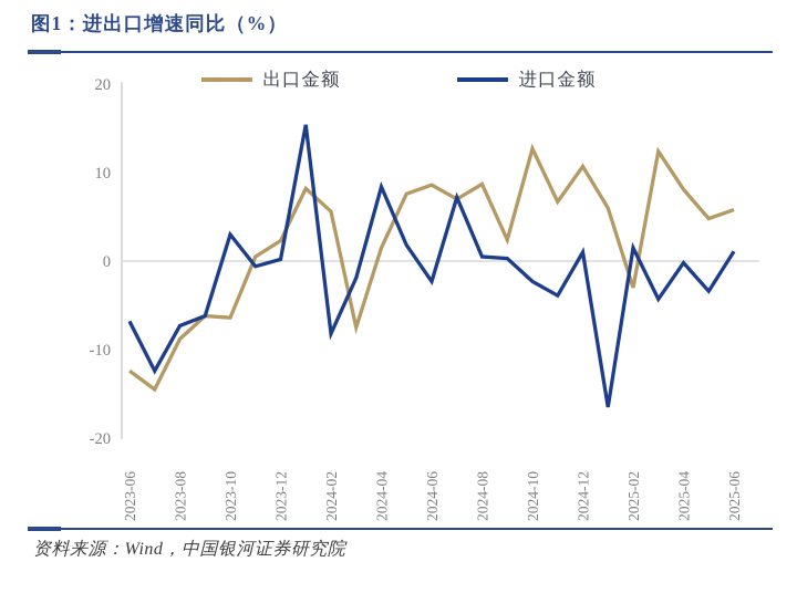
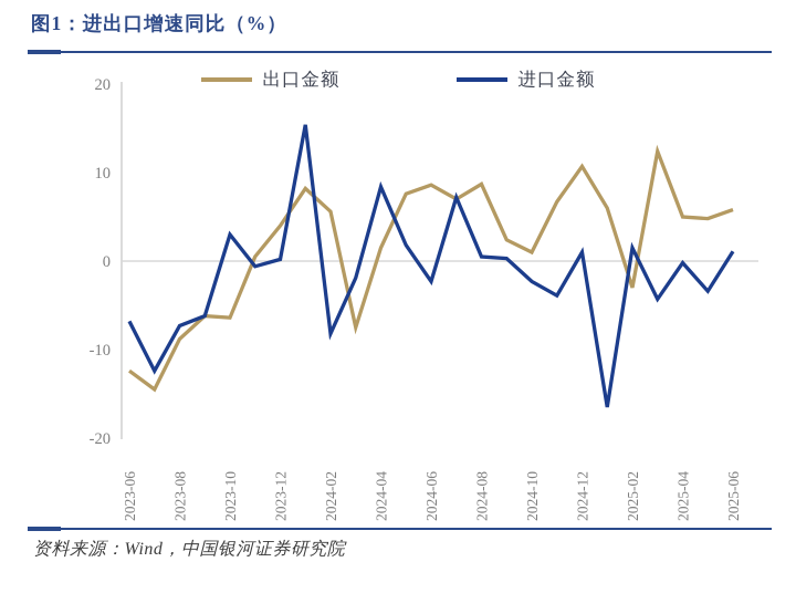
出口金额/2023-12: 2 -> 4
出口金额/2024-10: 13 -> 1
出口金额/2025-04: 8 -> 5
